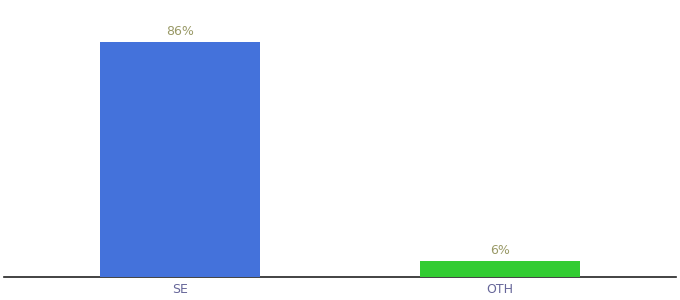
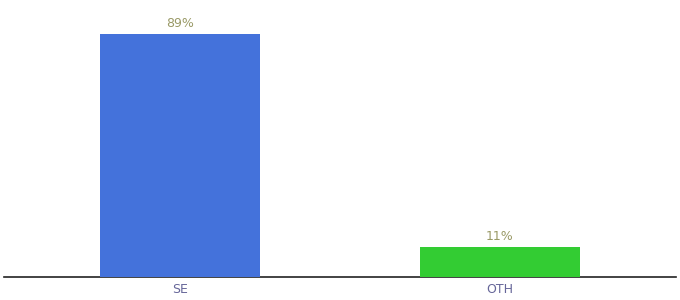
SE: 86% -> 89%
OTH: 6% -> 11%
